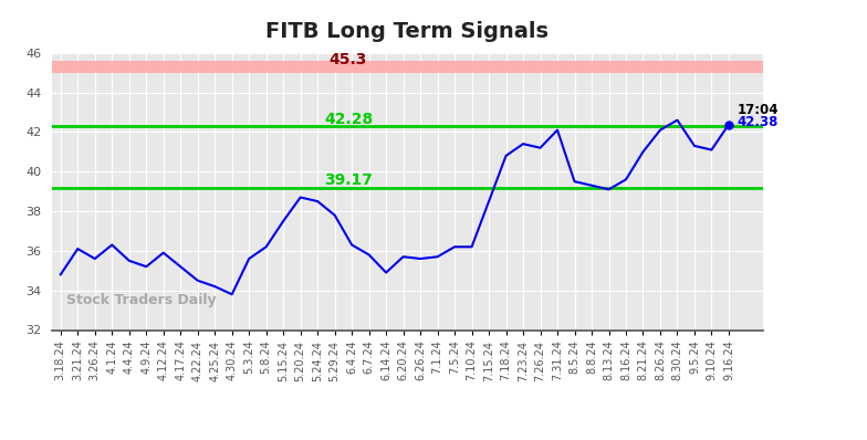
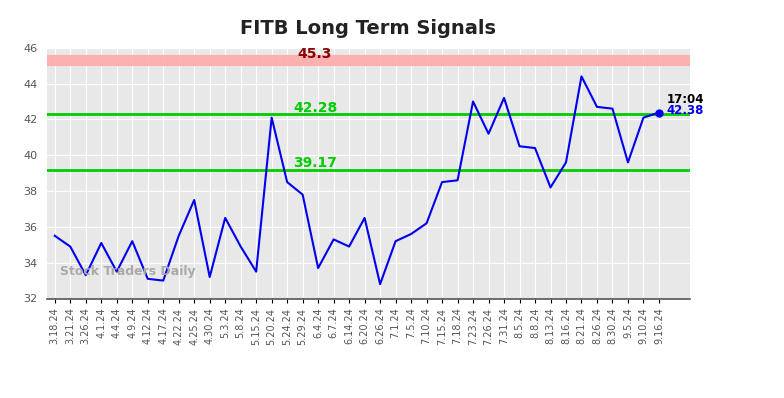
3.18.24: 34.8 -> 35.5
3.21.24: 36.1 -> 34.9
3.26.24: 35.6 -> 33.3
4.1.24: 36.3 -> 35.1
4.4.24: 35.5 -> 33.5
4.12.24: 35.9 -> 33.1
4.17.24: 35.2 -> 33.0
4.22.24: 34.5 -> 35.5
4.25.24: 34.2 -> 37.5
4.30.24: 33.8 -> 33.2
5.3.24: 35.6 -> 36.5
5.8.24: 36.2 -> 34.9
5.15.24: 37.5 -> 33.5
5.20.24: 38.7 -> 42.1
6.4.24: 36.3 -> 33.7
6.7.24: 35.8 -> 35.3
6.20.24: 35.7 -> 36.5
6.26.24: 35.6 -> 32.8
7.1.24: 35.7 -> 35.2
7.5.24: 36.2 -> 35.6
7.18.24: 40.8 -> 38.6
7.23.24: 41.4 -> 43.0
7.31.24: 42.1 -> 43.2
8.5.24: 39.5 -> 40.5
8.8.24: 39.3 -> 40.4
8.13.24: 39.1 -> 38.2
8.21.24: 41.0 -> 44.4
8.26.24: 42.1 -> 42.7
9.5.24: 41.3 -> 39.6
9.10.24: 41.1 -> 42.1
